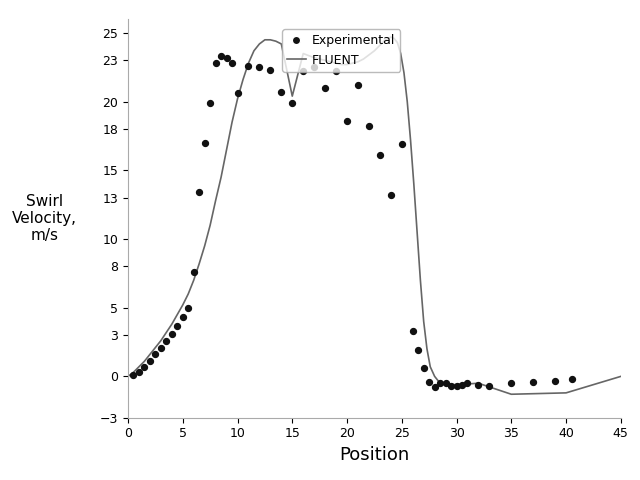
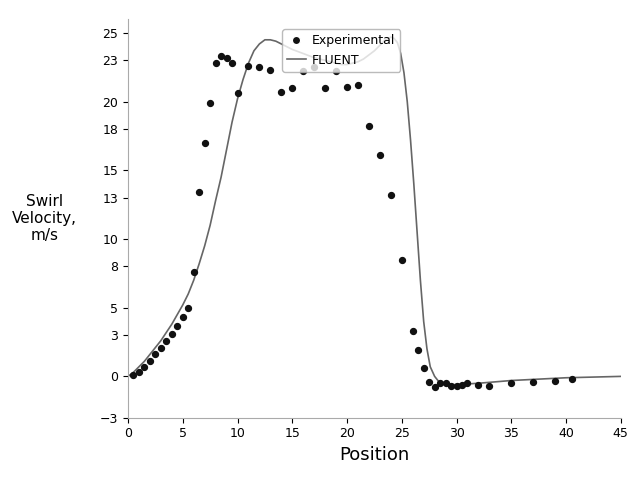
Experimental/15: 19.9 -> 21.0
FLUENT/15: 20.4 -> 23.8
Experimental/20: 18.6 -> 21.1
Experimental/25: 16.9 -> 8.5
FLUENT/35: -1.3 -> -0.3
FLUENT/40: -1.2 -> -0.1
